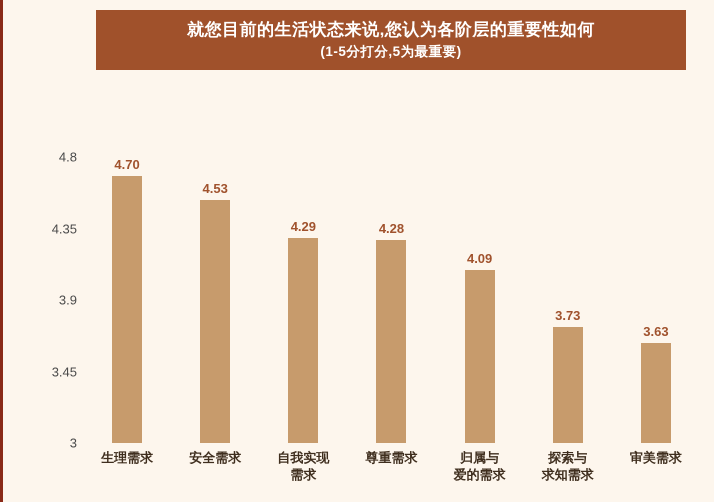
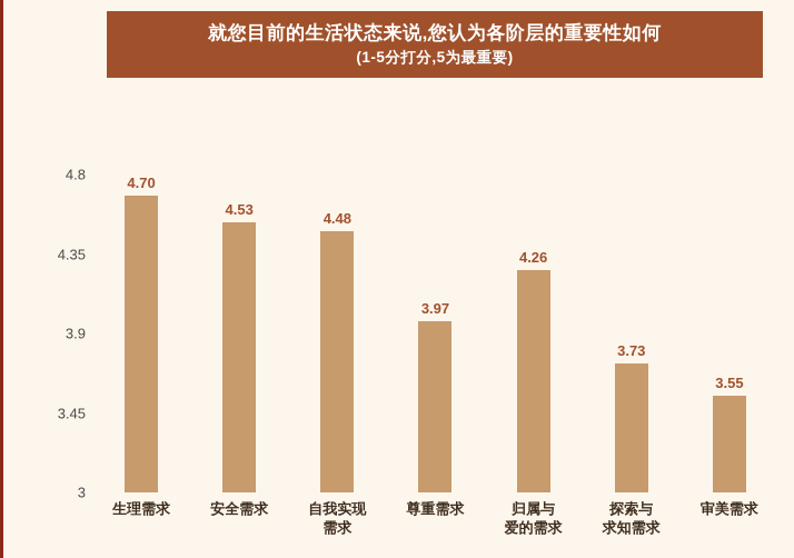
自我实现需求: 4.29 -> 4.48
尊重需求: 4.28 -> 3.97
归属与爱的需求: 4.09 -> 4.26
审美需求: 3.63 -> 3.55
